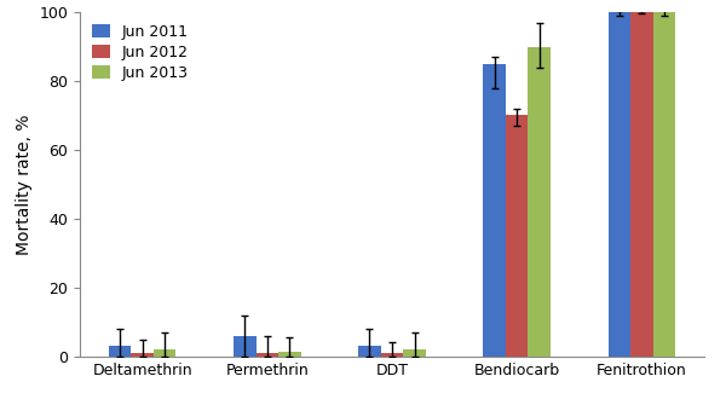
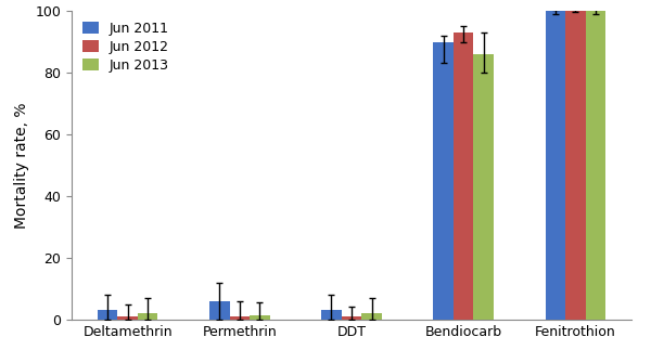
Jun 2011/Bendiocarb: 85 -> 90
Jun 2012/Bendiocarb: 70 -> 93
Jun 2013/Bendiocarb: 90.0 -> 86.0
